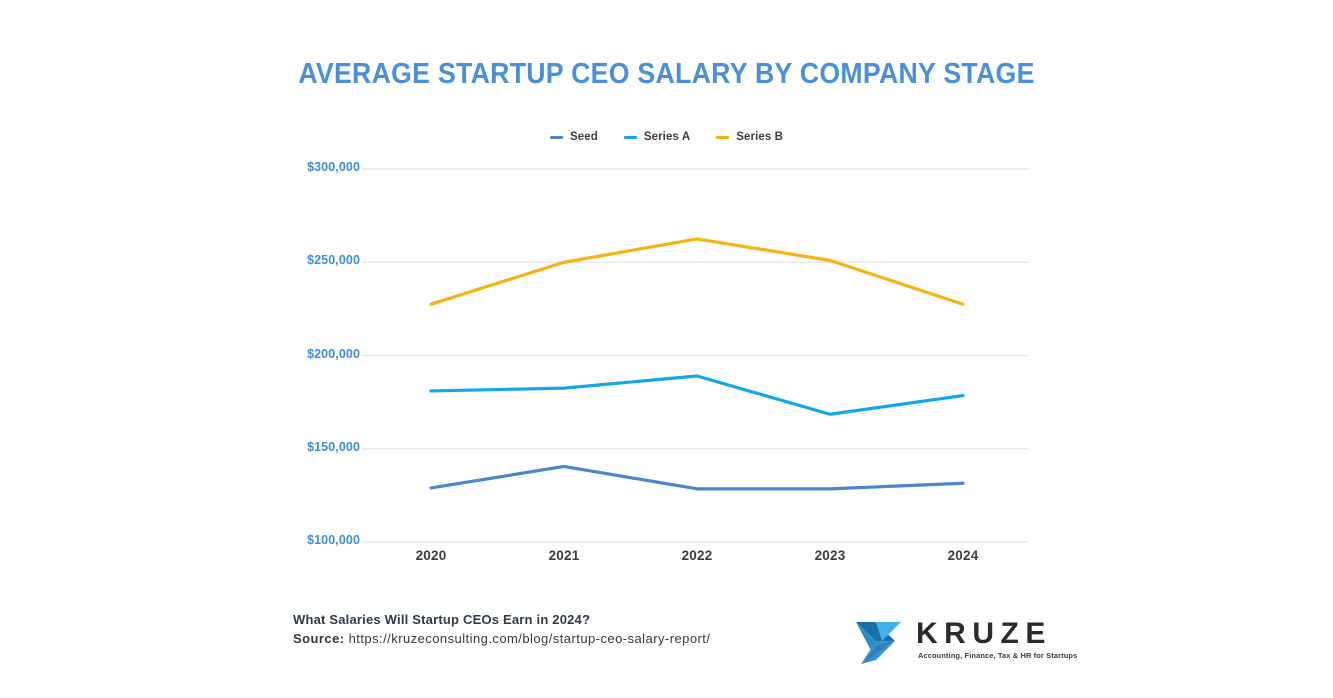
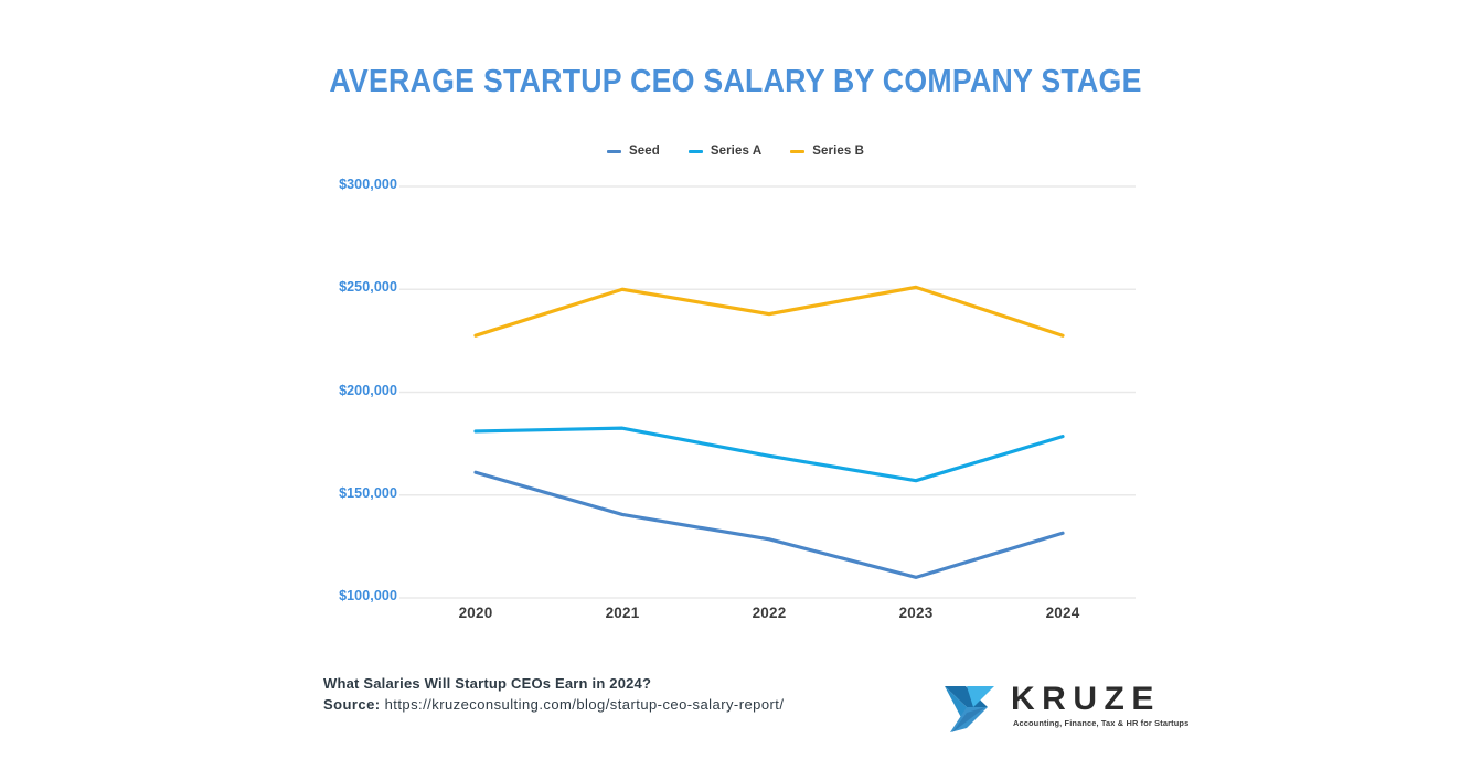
Seed/2020: $129000 -> $161000
Series A/2022: $189000 -> $169000
Series B/2022: $262000 -> $238000
Seed/2023: $128000 -> $110000
Series A/2023: $168000 -> $157000
